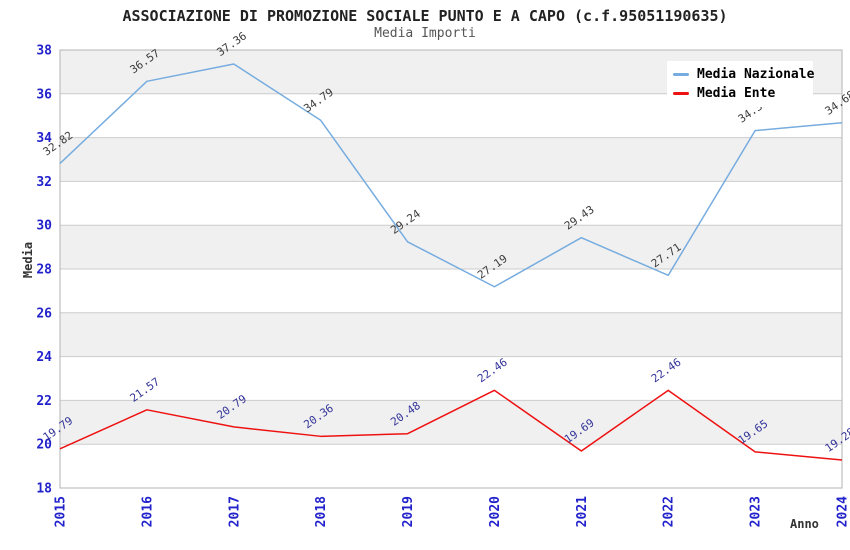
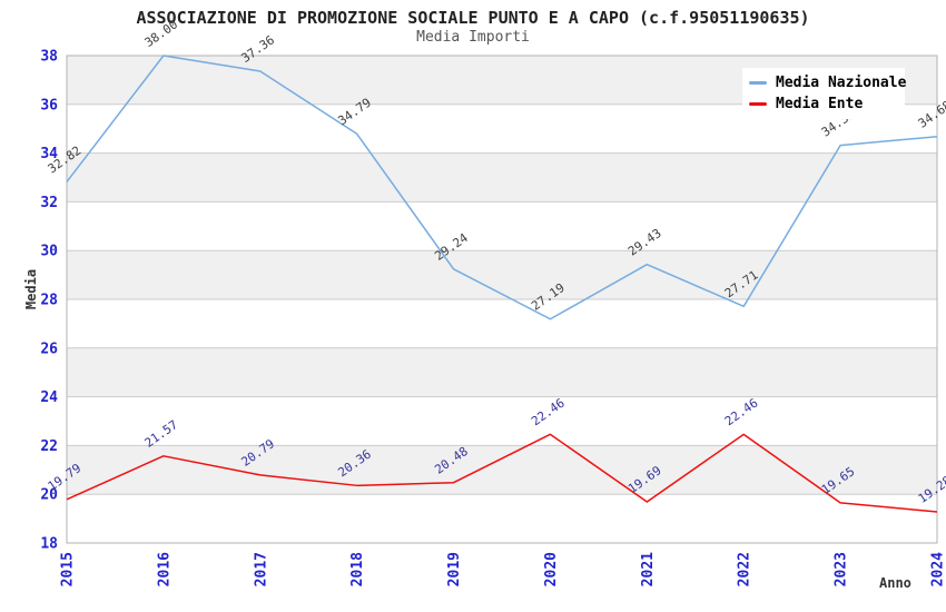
Media Nazionale/2016: 36.57 -> 38.00
